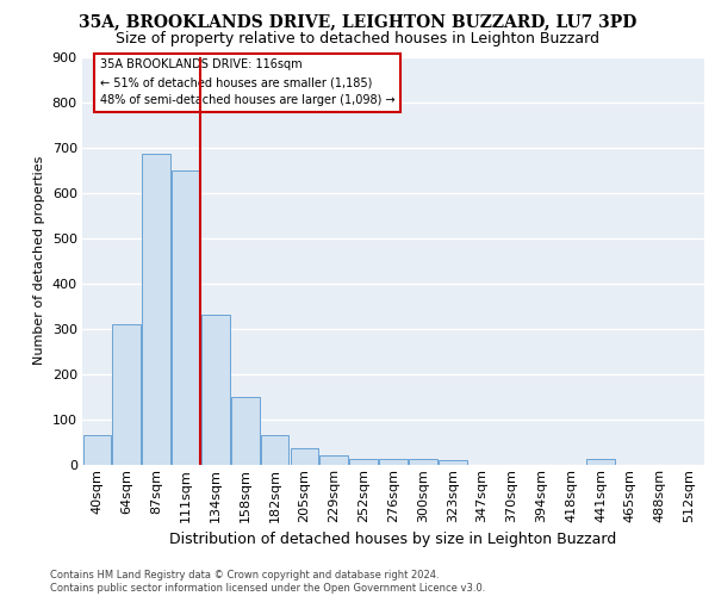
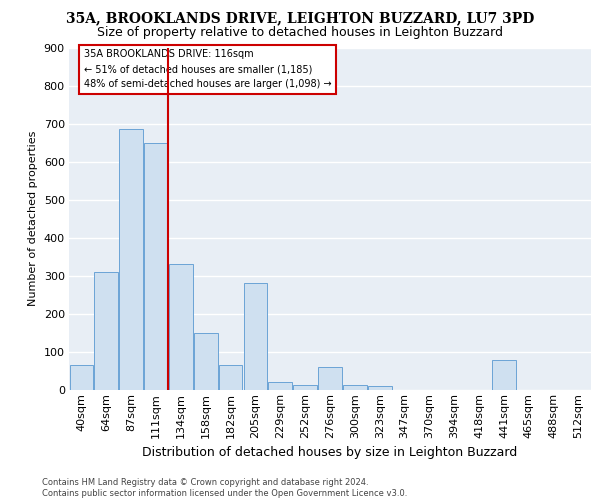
205sqm: 38 -> 280
276sqm: 12 -> 60
441sqm: 12 -> 80
